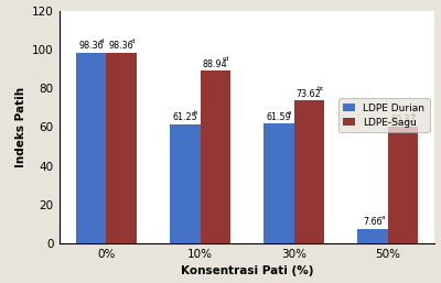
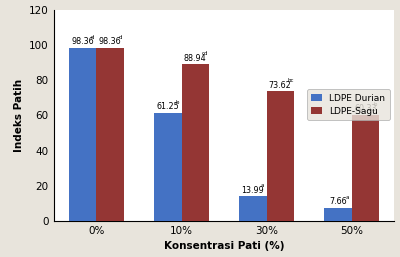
LDPE Durian/30%: 61.59 -> 13.99
